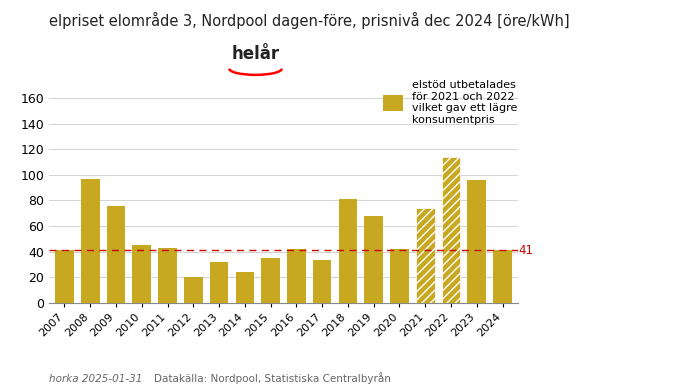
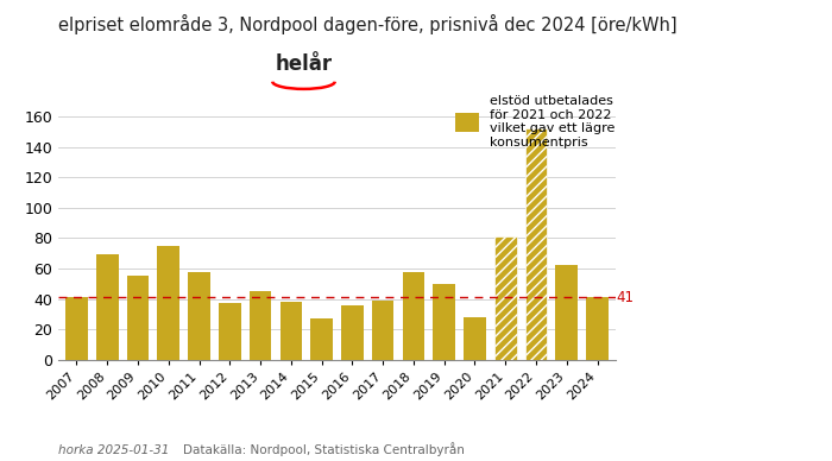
2008: 97 -> 69
2009: 76 -> 55
2010: 45 -> 75
2011: 43 -> 58
2012: 20 -> 37
2013: 32 -> 45
2014: 24 -> 38
2015: 35 -> 27
2016: 42 -> 36
2017: 33 -> 39
2018: 81 -> 58
2019: 68 -> 50
2020: 42 -> 28
2021: 74 -> 81
2022: 114 -> 152
2023: 96 -> 62
